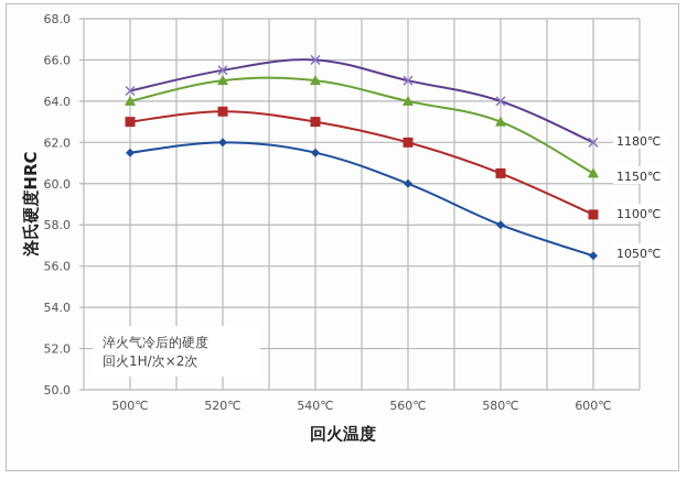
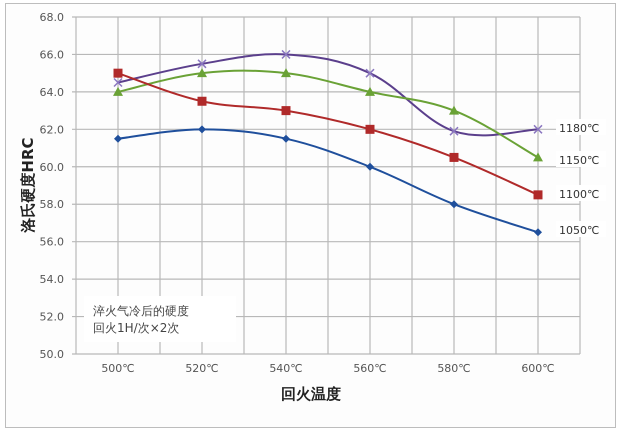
1100℃/500℃: 63.0 -> 65.0
1180℃/580℃: 64.0 -> 61.9
